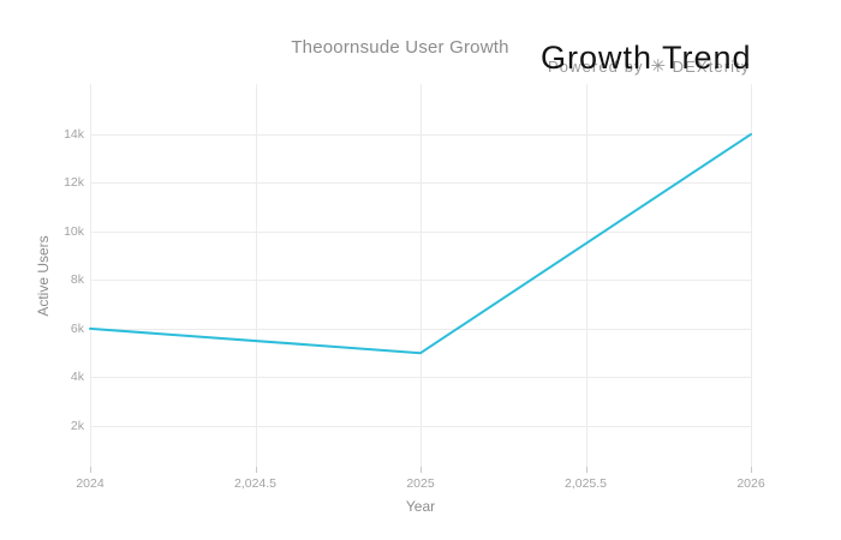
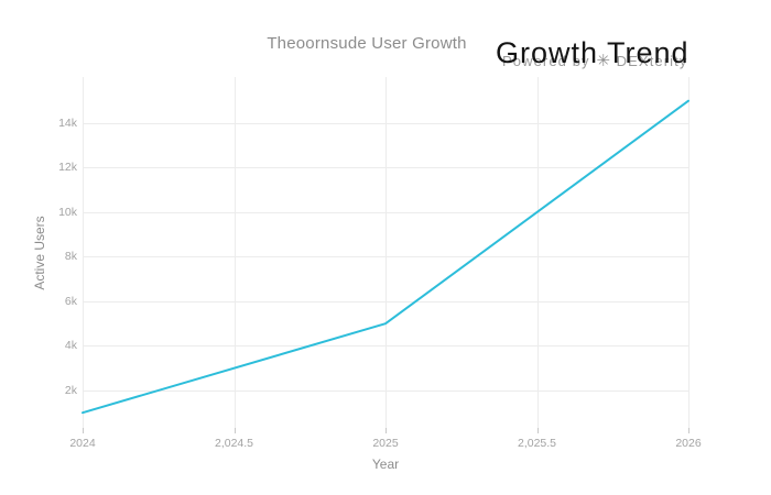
2024: 6k -> 1k
2026: 14k -> 15k
